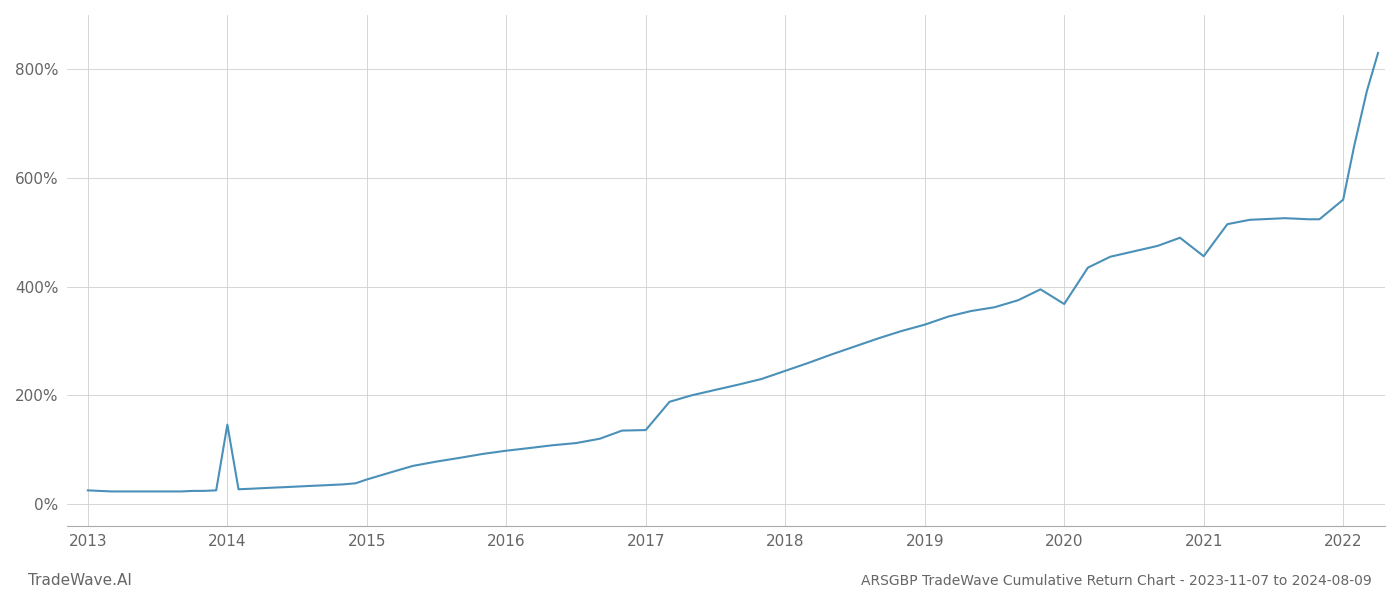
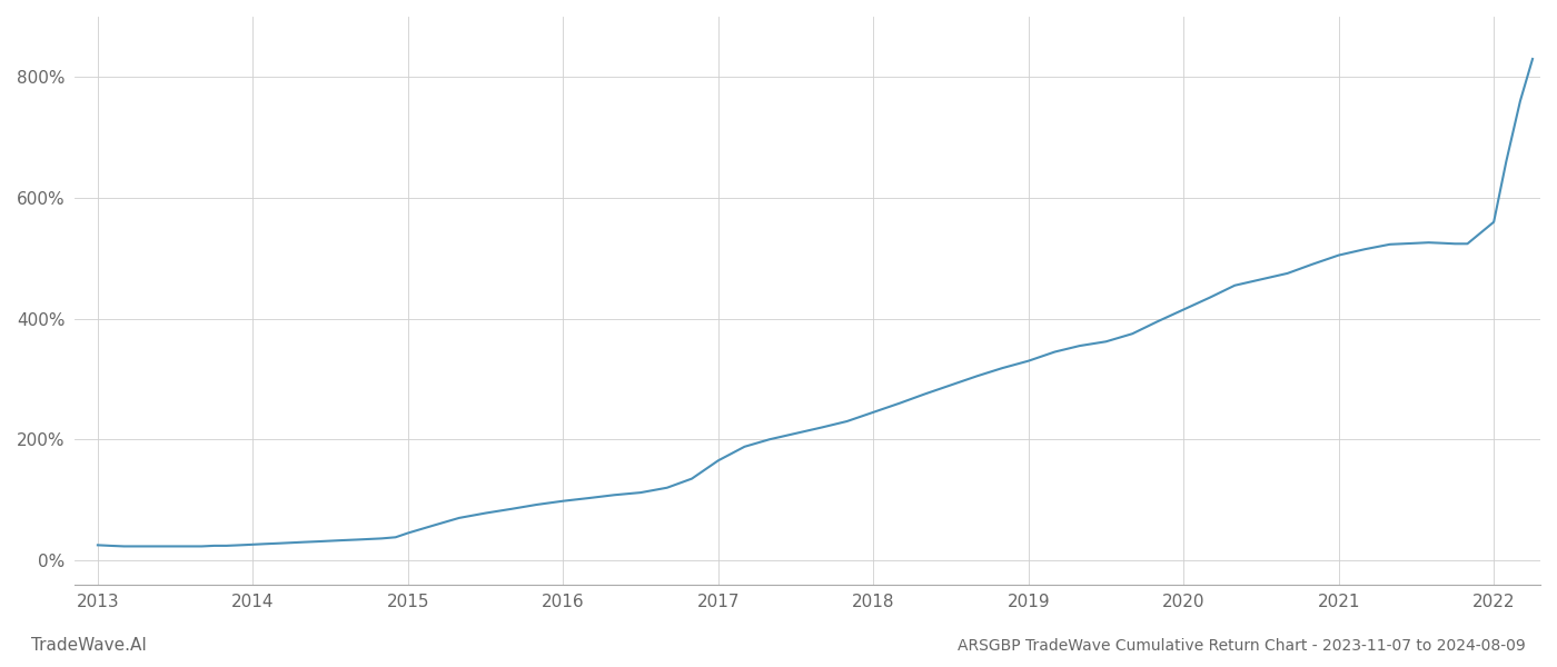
2014: 146% -> 26%
2017: 136% -> 165%
2020: 368% -> 415%
2021: 456% -> 505%
